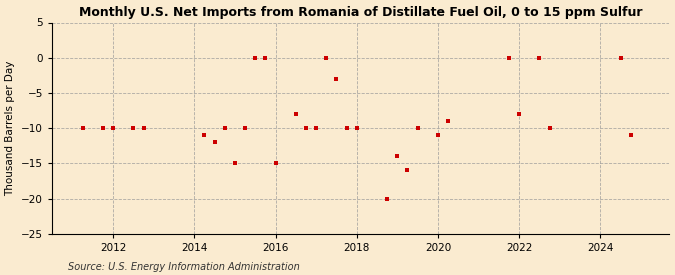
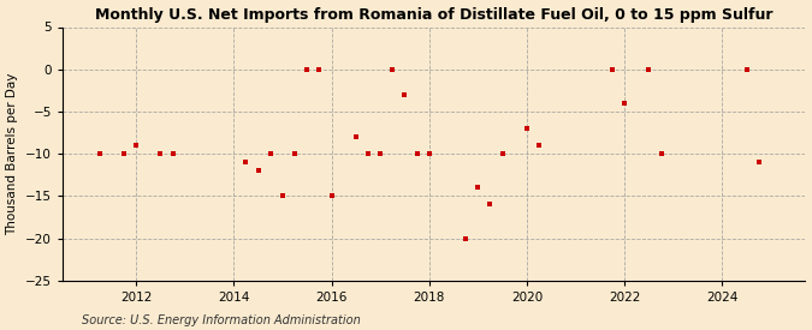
2012: -10 -> -9
2020: -11 -> -7
2022: -8 -> -4
